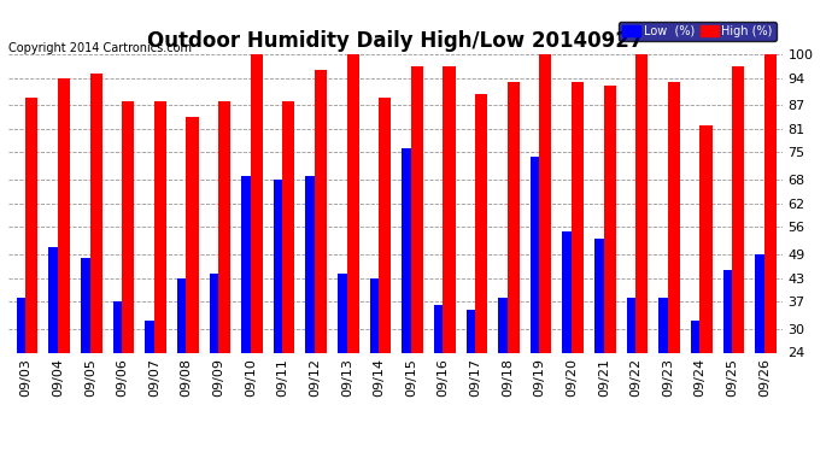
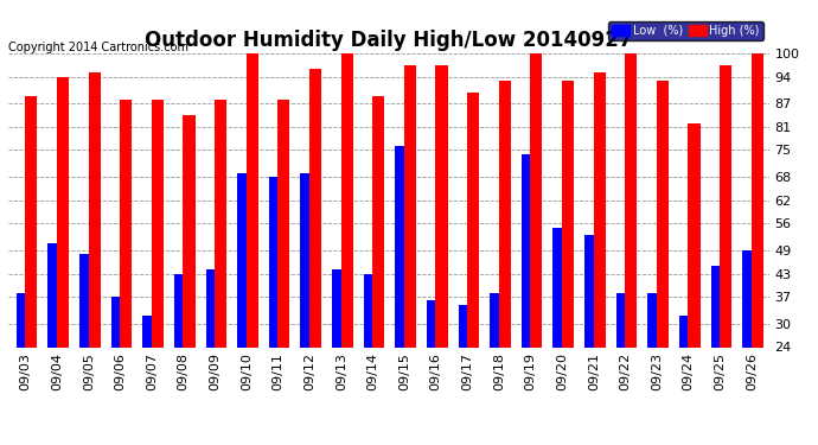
High (%)/09/21: 92 -> 95
